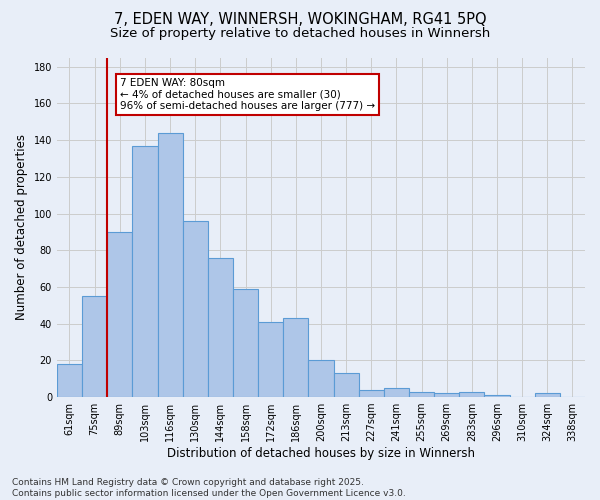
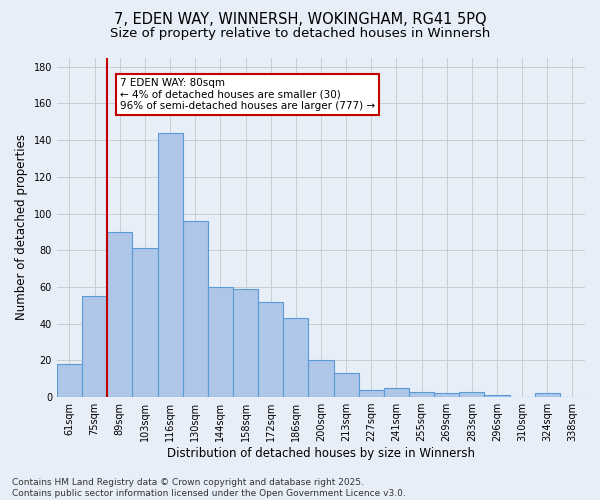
103sqm: 137 -> 81
144sqm: 76 -> 60
172sqm: 41 -> 52
